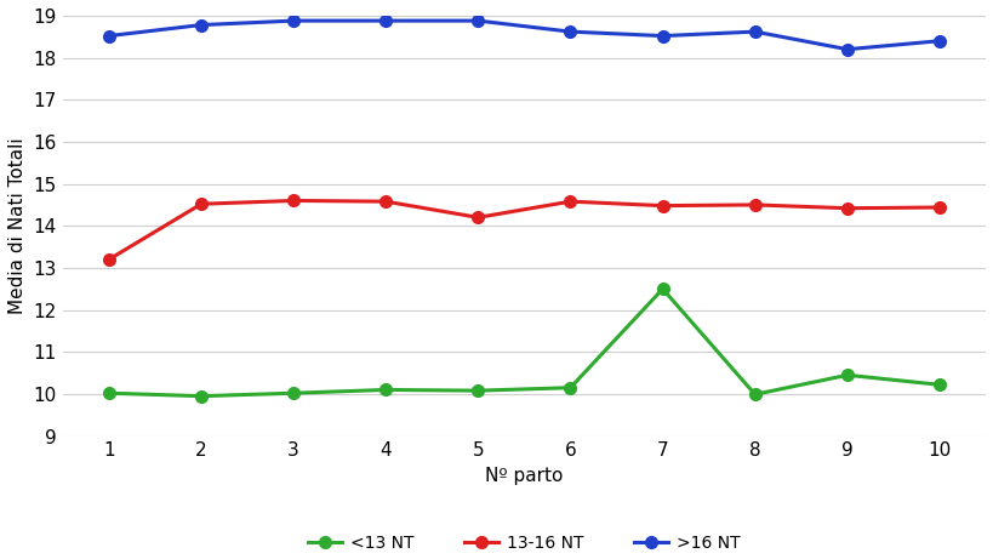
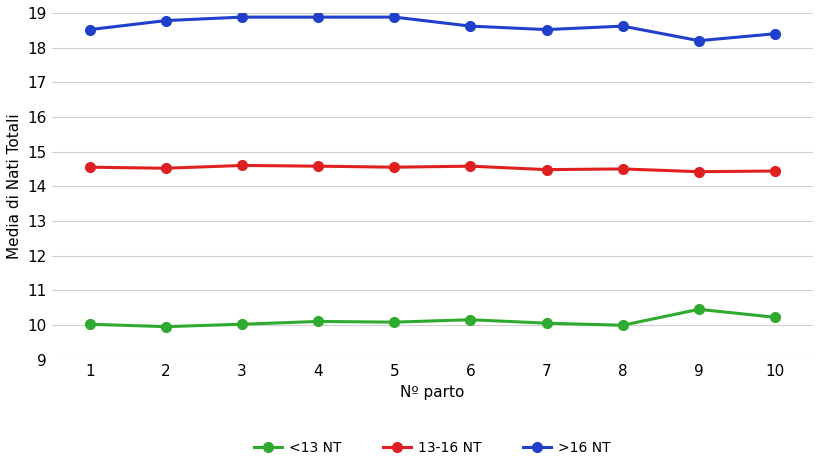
13-16 NT/1: 13.20 -> 14.55
13-16 NT/5: 14.20 -> 14.55
<13 NT/7: 12.50 -> 10.05
